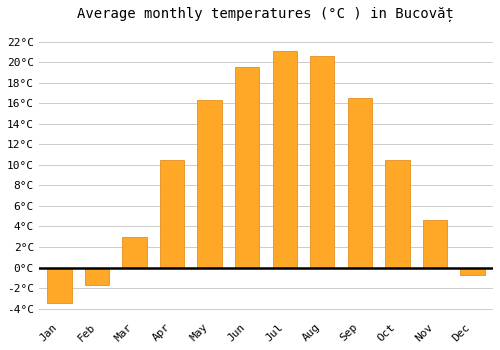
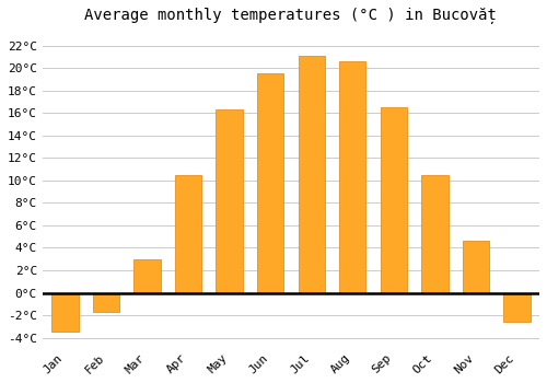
Dec: -0.7°C -> -2.6°C
